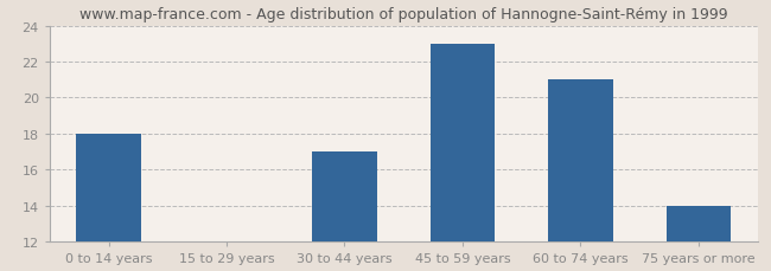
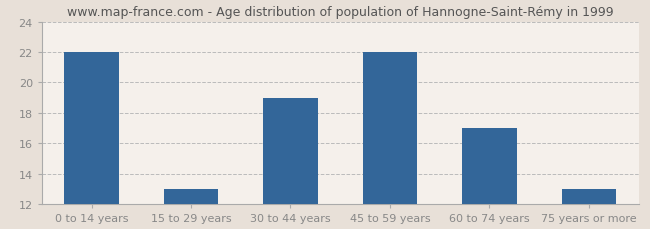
0 to 14 years: 18 -> 22
15 to 29 years: 12 -> 13
30 to 44 years: 17 -> 19
45 to 59 years: 23 -> 22
60 to 74 years: 21 -> 17
75 years or more: 14 -> 13
